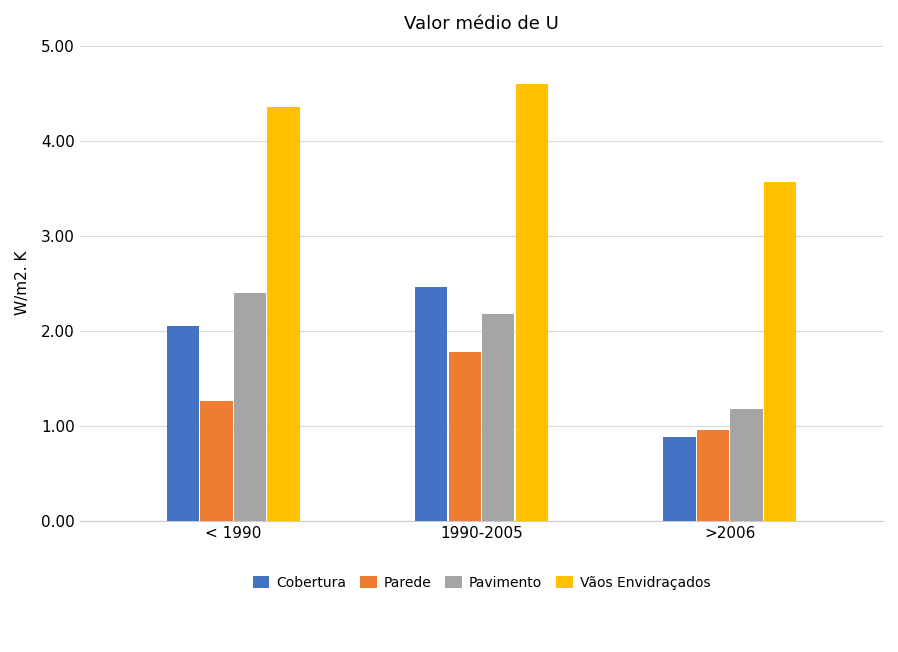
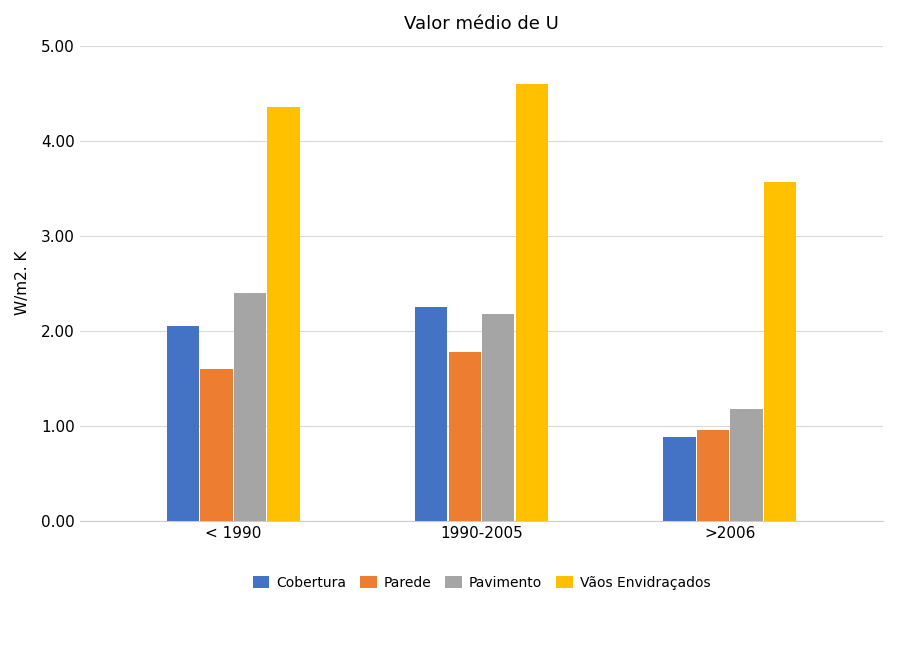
Parede/< 1990: 1.26 -> 1.60
Cobertura/1990-2005: 2.46 -> 2.25
